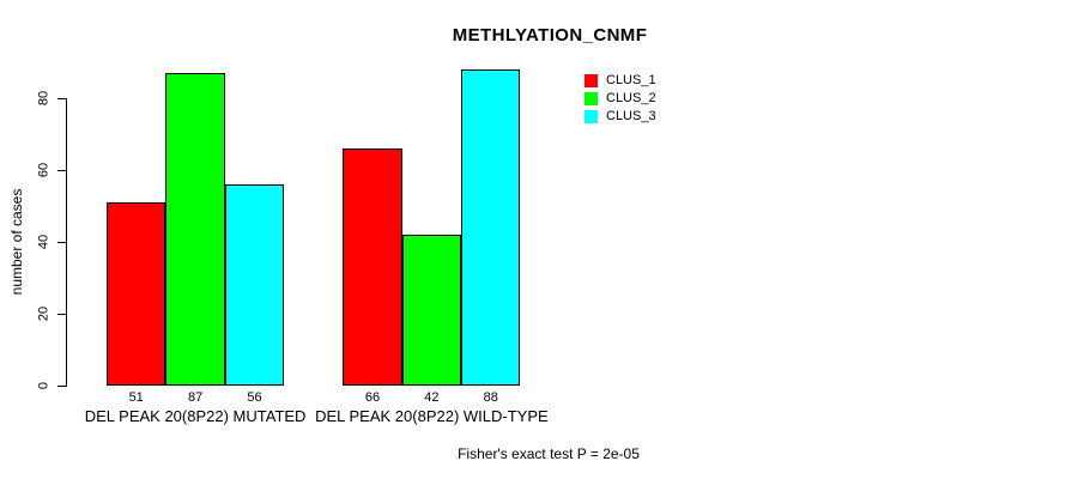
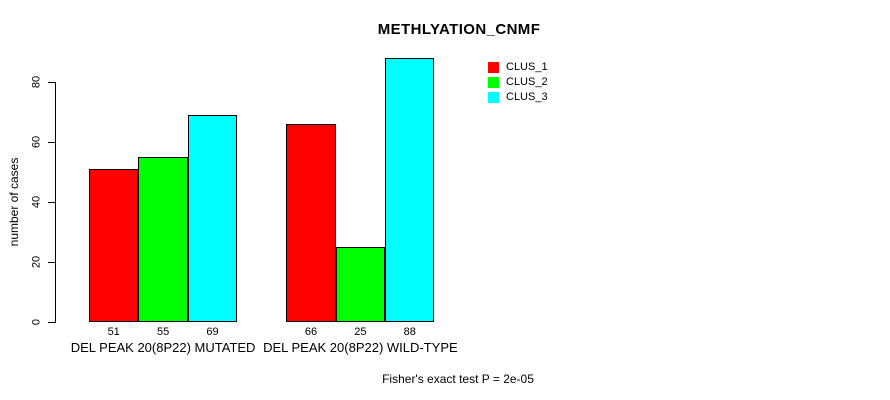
CLUS_2/DEL PEAK 20(8P22) MUTATED: 87 -> 55
CLUS_3/DEL PEAK 20(8P22) MUTATED: 56 -> 69
CLUS_2/DEL PEAK 20(8P22) WILD-TYPE: 42 -> 25
